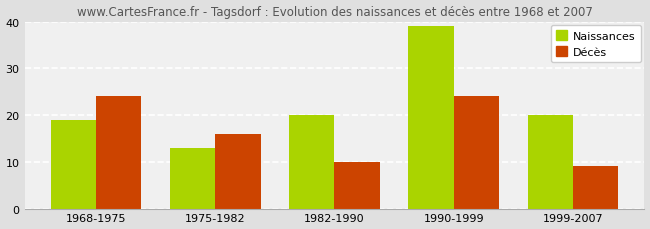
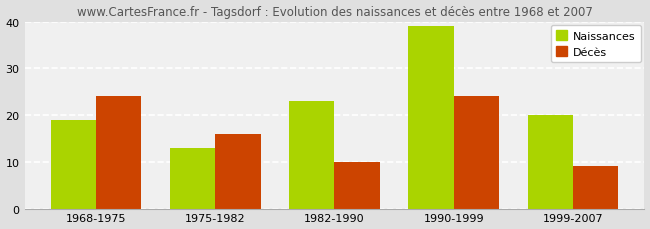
Naissances/1982-1990: 20 -> 23
